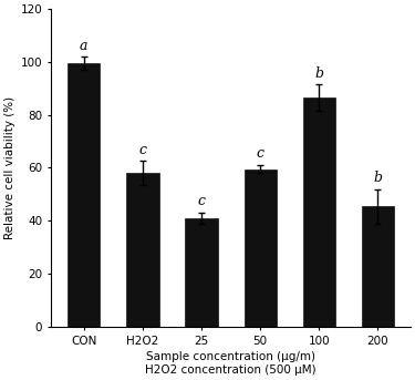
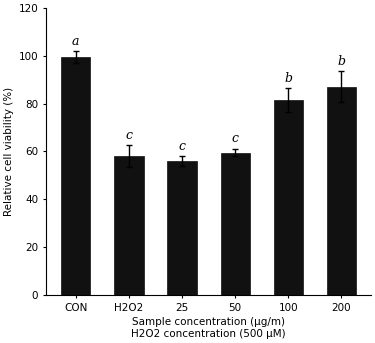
25: 41.0 -> 56.0
100: 86.5 -> 81.5
200: 45.5 -> 87.0
